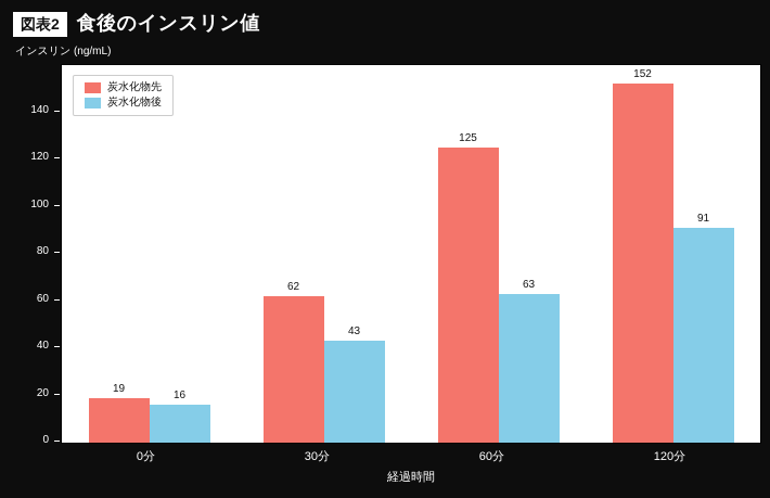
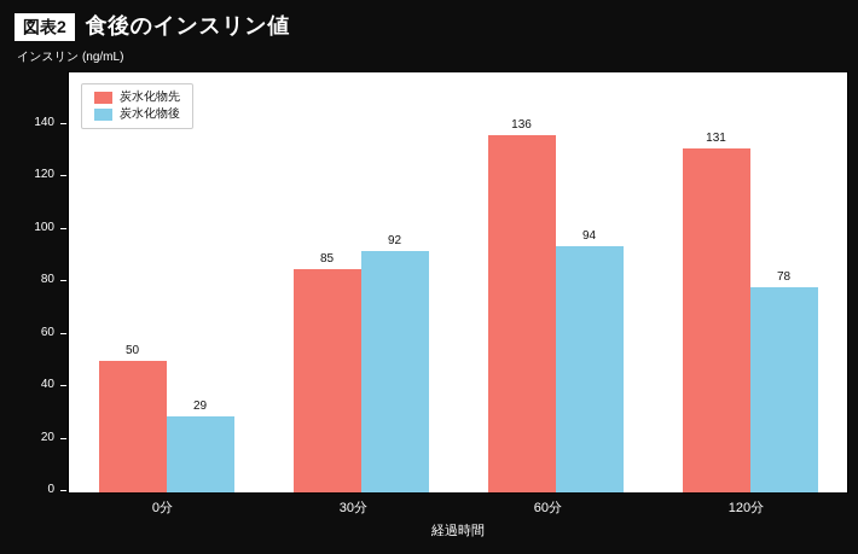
炭水化物先/0分: 19 -> 50
炭水化物後/0分: 16 -> 29
炭水化物先/30分: 62 -> 85
炭水化物後/30分: 43 -> 92
炭水化物先/60分: 125 -> 136
炭水化物後/60分: 63 -> 94
炭水化物先/120分: 152 -> 131
炭水化物後/120分: 91 -> 78
